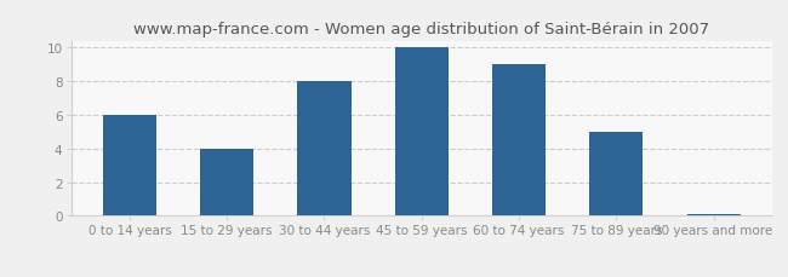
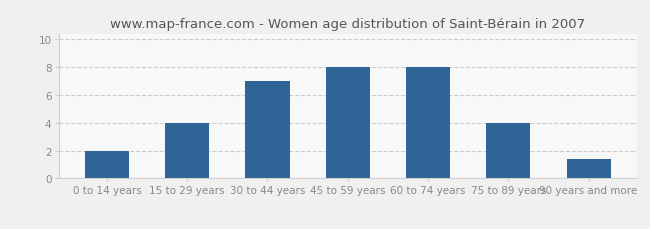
0 to 14 years: 6.0 -> 2.0
30 to 44 years: 8.0 -> 7.0
45 to 59 years: 10.0 -> 8.0
60 to 74 years: 9.0 -> 8.0
75 to 89 years: 5.0 -> 4.0
90 years and more: 0.1 -> 1.4
